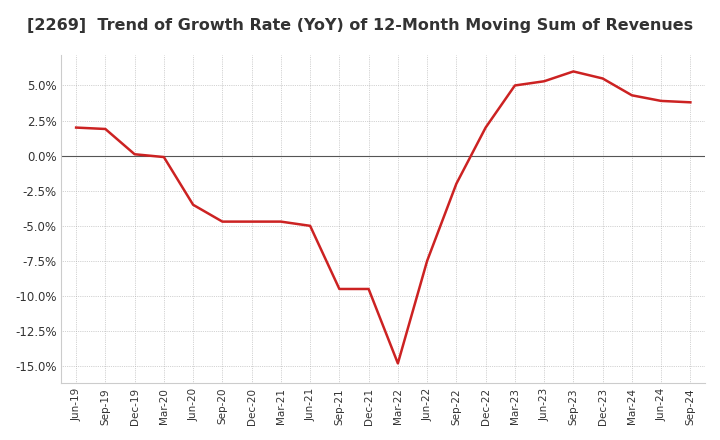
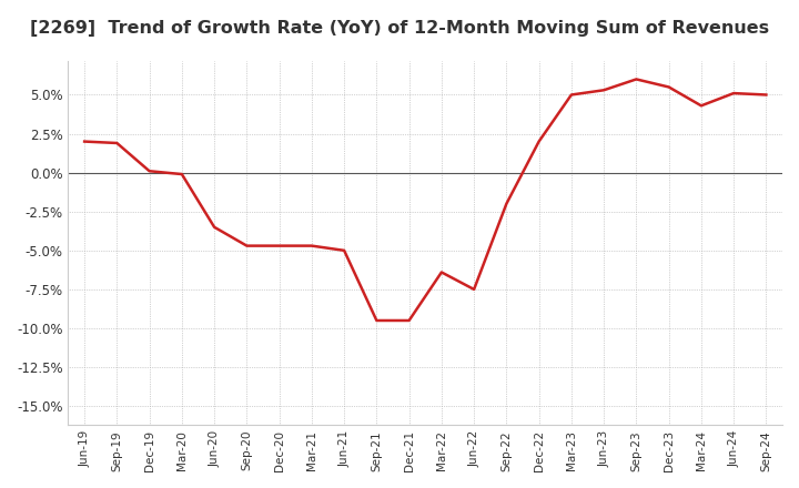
Mar-22: -14.8% -> -6.4%
Jun-24: 3.9% -> 5.1%
Sep-24: 3.8% -> 5.0%
